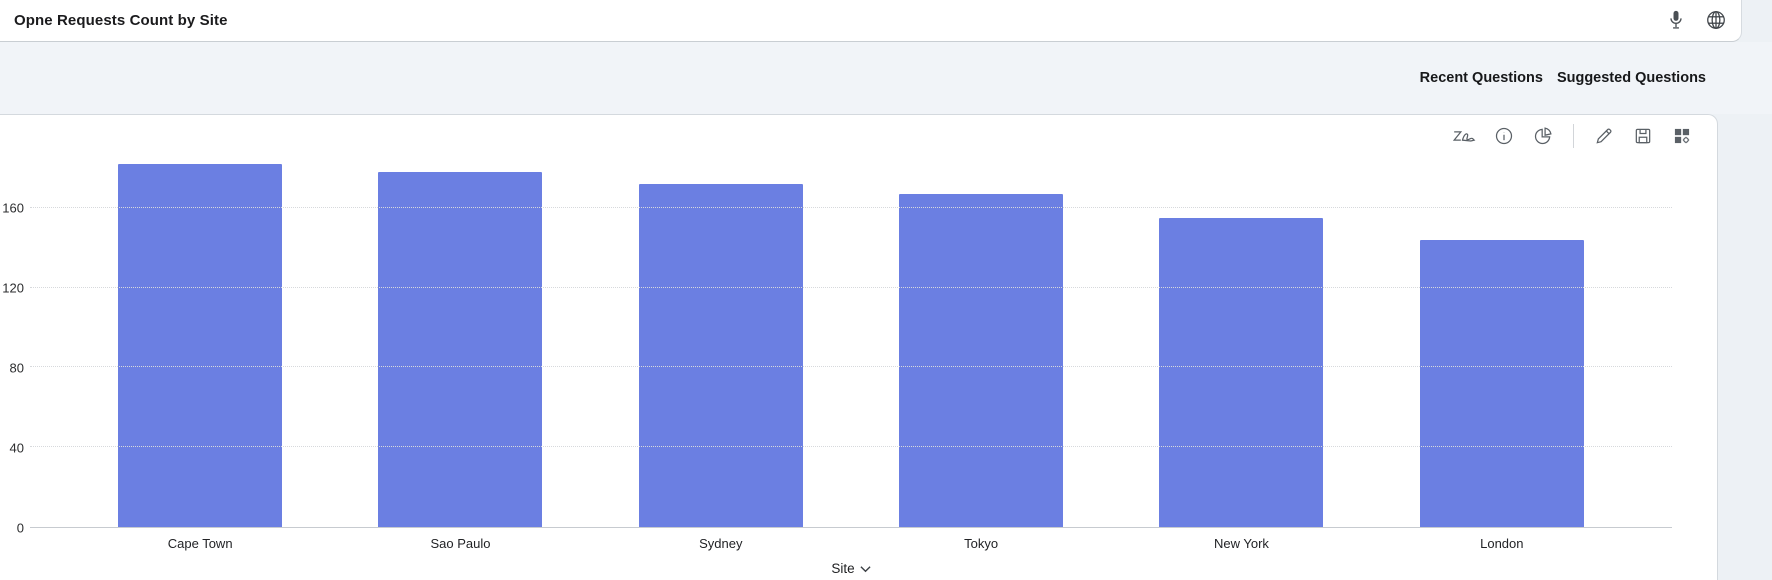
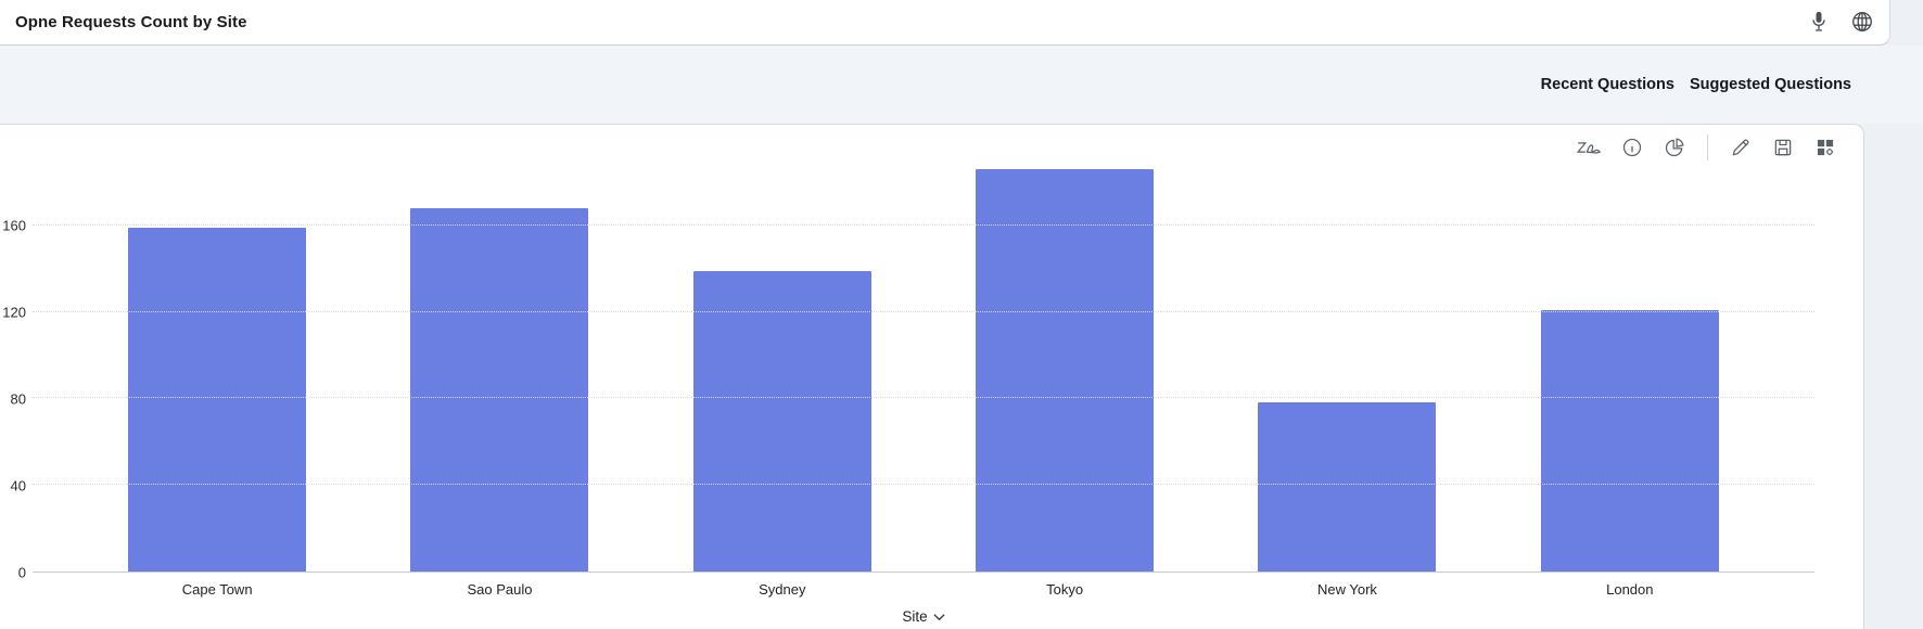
Cape Town: 182 -> 159
Sao Paulo: 178 -> 168
Sydney: 172 -> 139
Tokyo: 167 -> 186
New York: 155 -> 78
London: 144 -> 121
